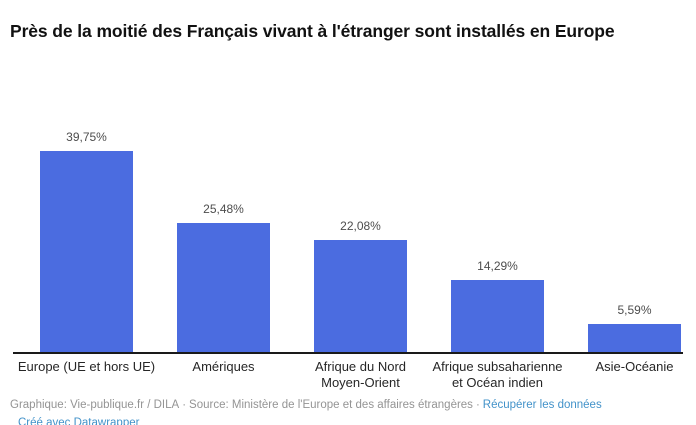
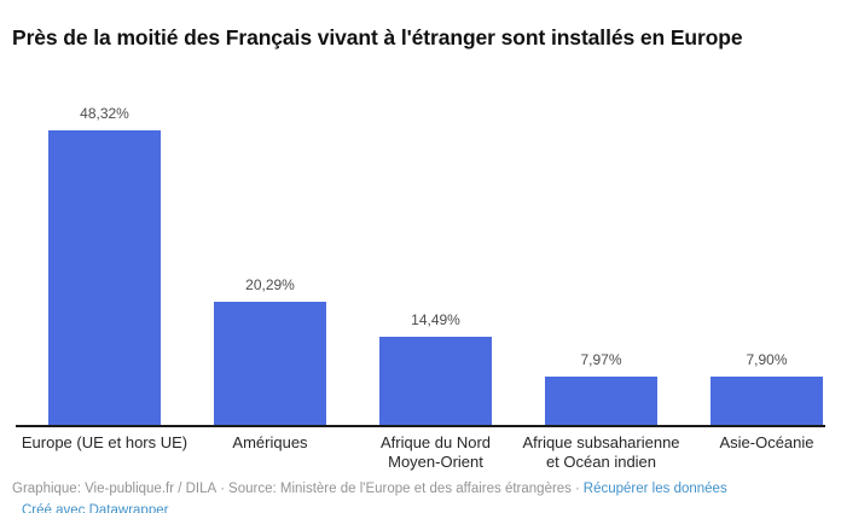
Europe (UE et hors UE): 39,75% -> 48,32%
Amériques: 25,48% -> 20,29%
Afrique du Nord Moyen-Orient: 22,08% -> 14,49%
Afrique subsaharienne et Océan indien: 14,29% -> 7,97%
Asie-Océanie: 5,59% -> 7,90%
